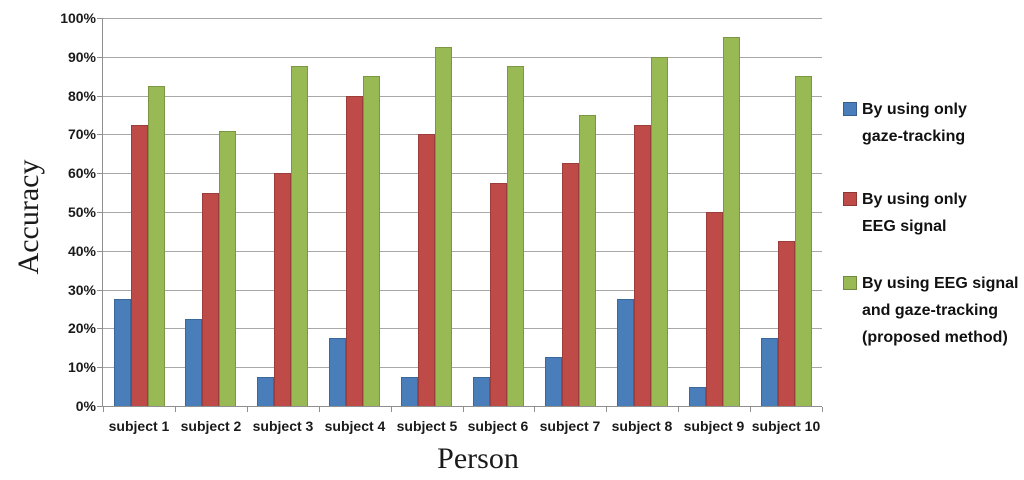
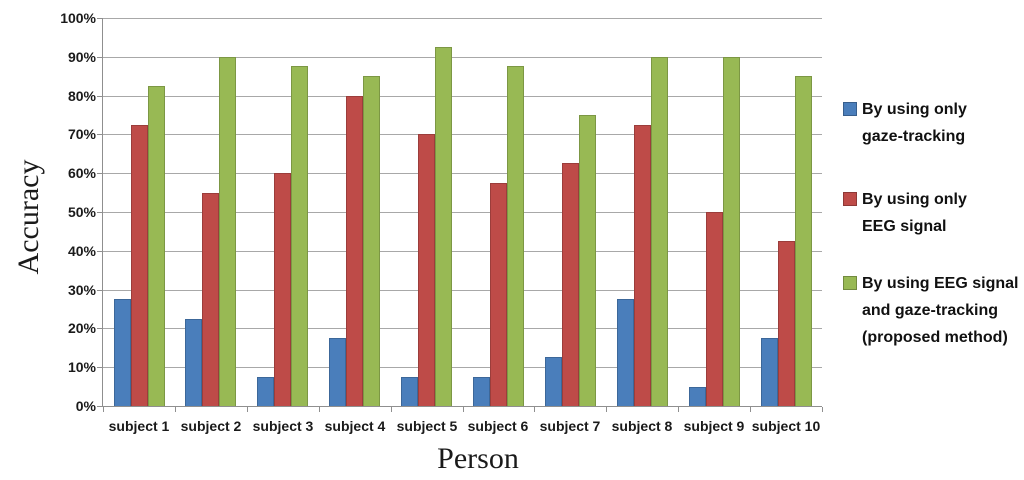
By using EEG signal and gaze-tracking (proposed method)/subject 2: 71% -> 90%
By using EEG signal and gaze-tracking (proposed method)/subject 9: 95% -> 90%
